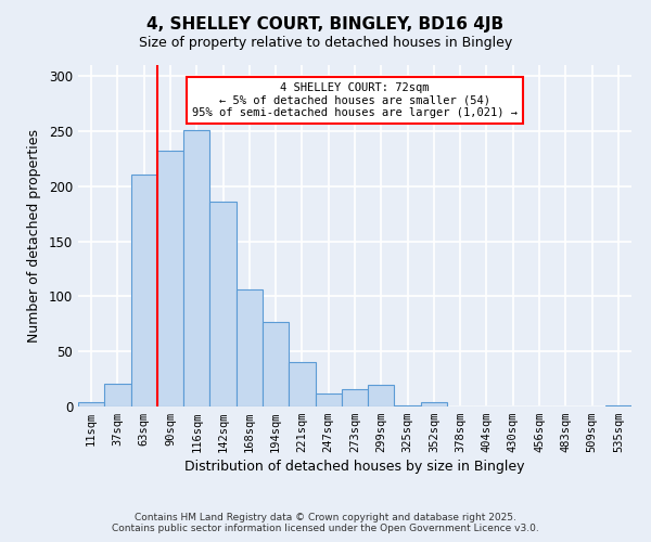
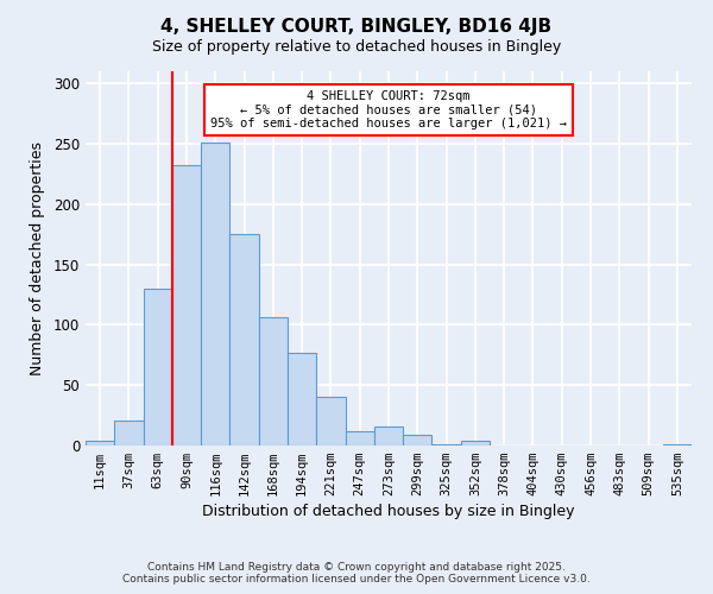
63sqm: 211 -> 130
142sqm: 186 -> 175
299sqm: 20 -> 9
